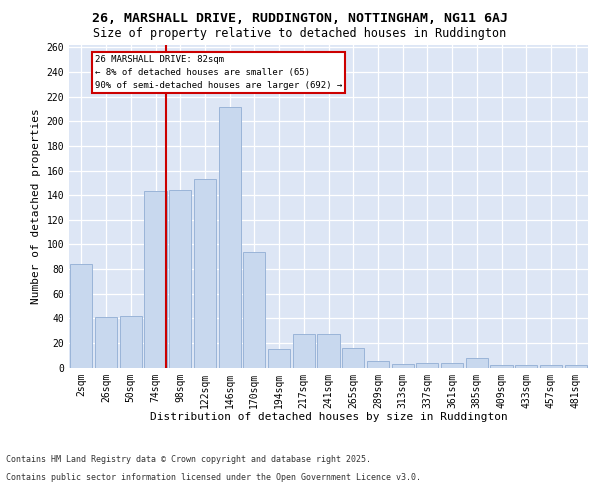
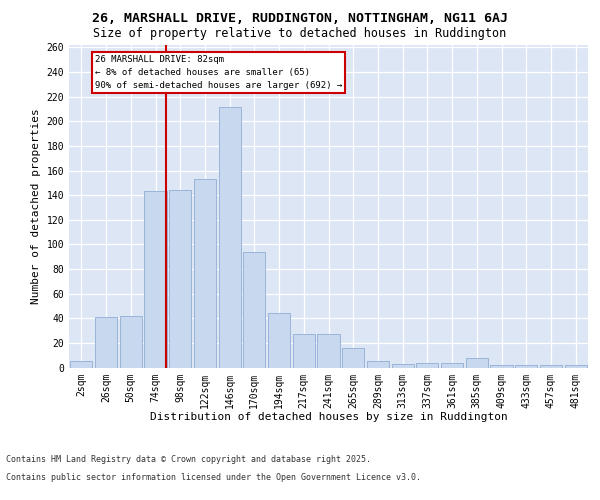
2sqm: 84 -> 5
194sqm: 15 -> 44
